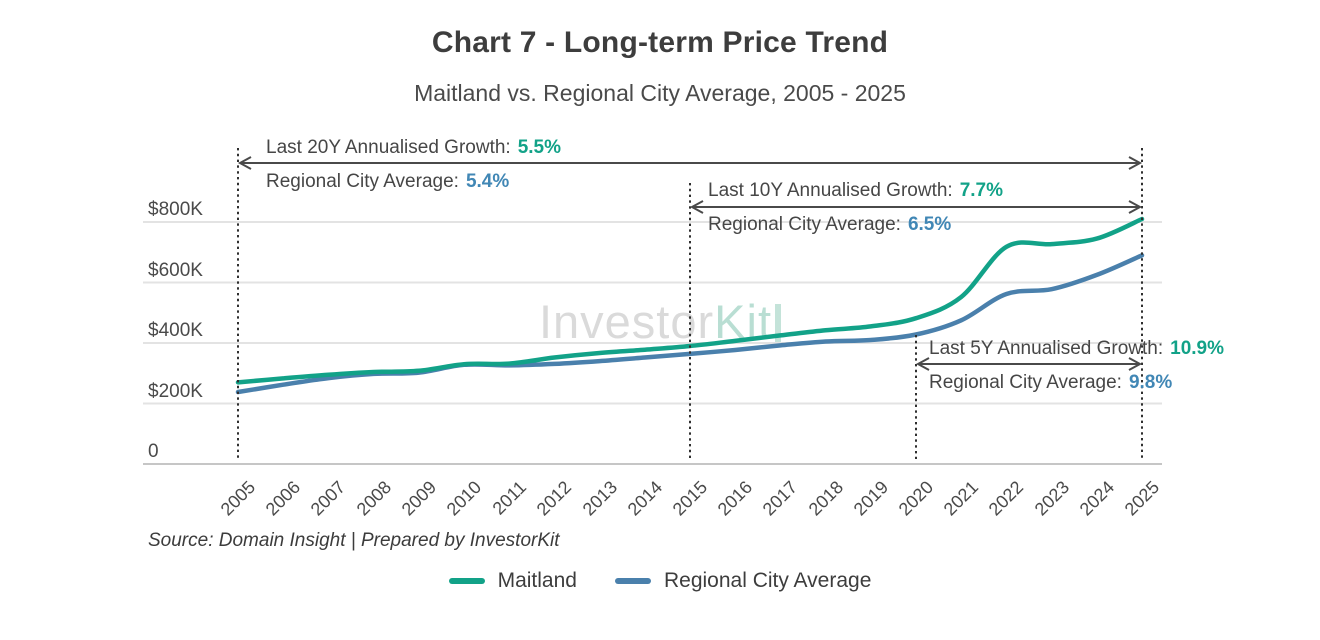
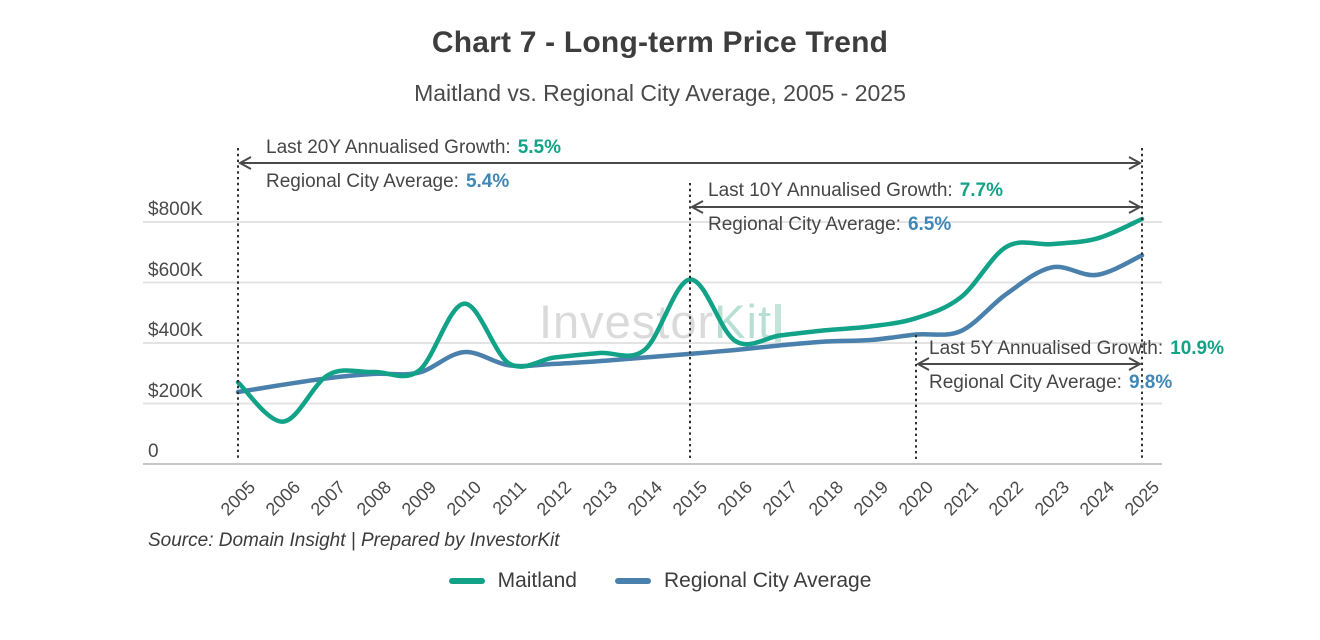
Maitland/2006: $280K -> $140K
Maitland/2010: $330K -> $530K
Regional City Average/2010: $330K -> $370K
Maitland/2015: $390K -> $610K
Regional City Average/2021: $480K -> $440K
Regional City Average/2023: $580K -> $650K
